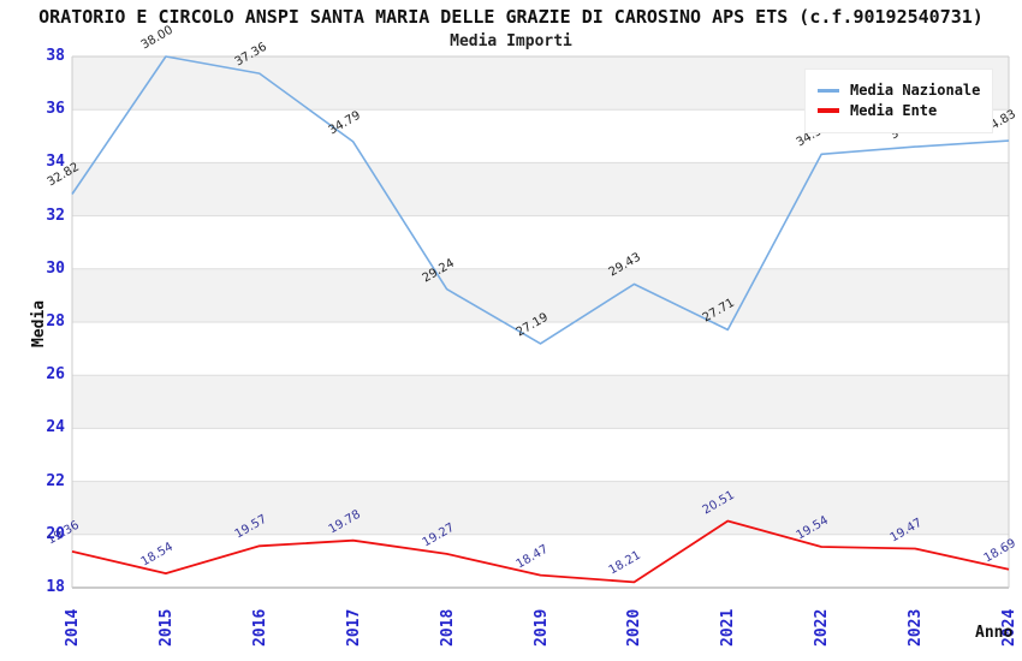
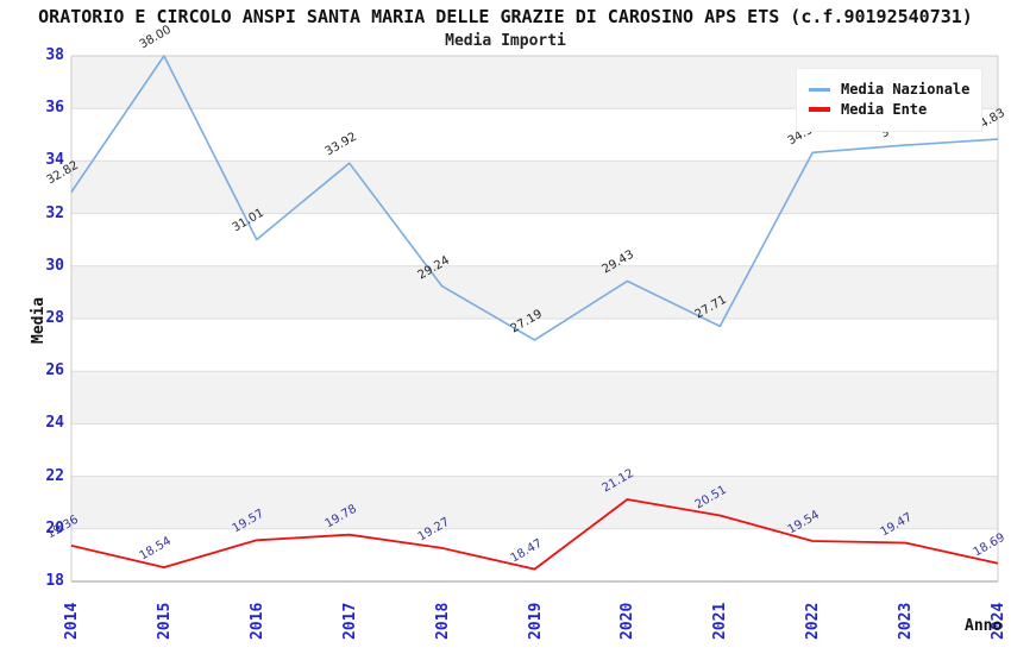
Media Nazionale/2016: 37.36 -> 31.01
Media Nazionale/2017: 34.79 -> 33.92
Media Ente/2020: 18.21 -> 21.12
